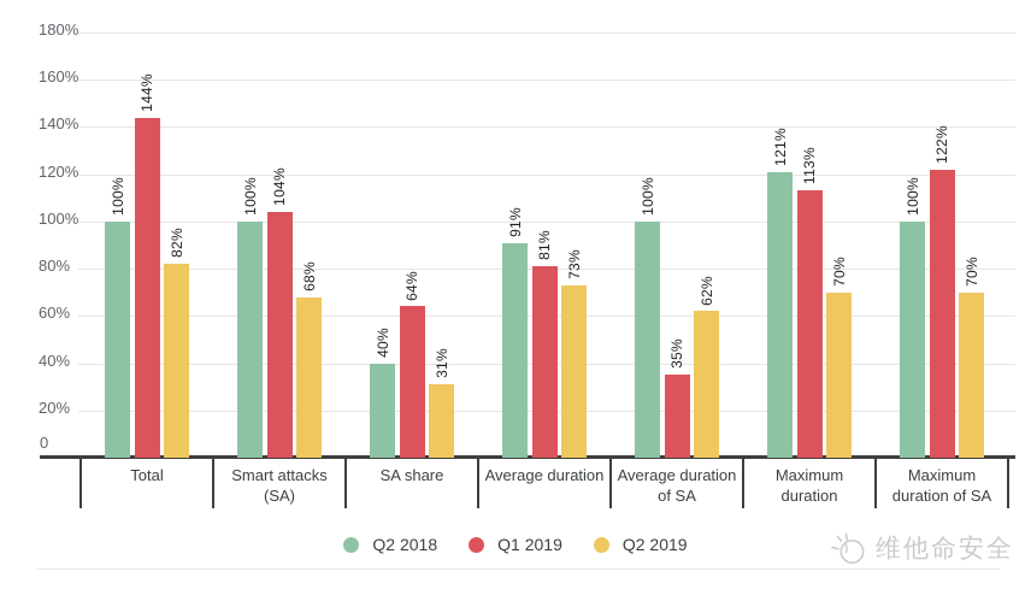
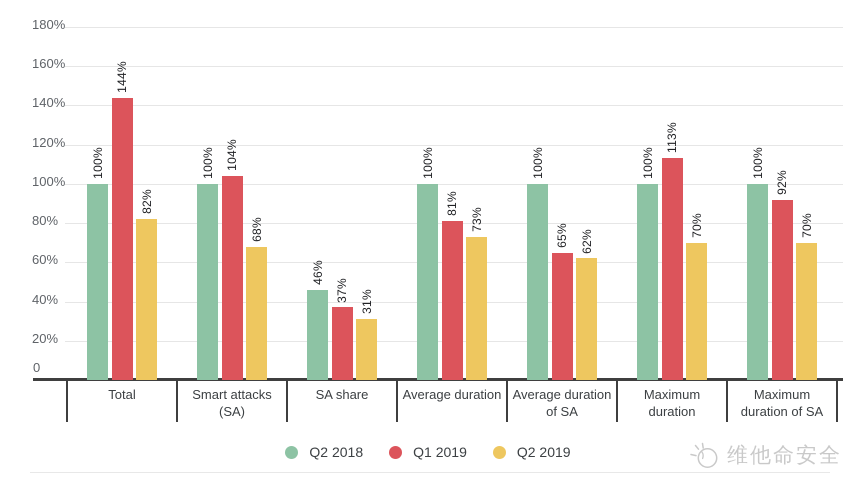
Q2 2018/SA share: 40% -> 46%
Q1 2019/SA share: 64% -> 37%
Q2 2018/Average duration: 91% -> 100%
Q1 2019/Average duration of SA: 35% -> 65%
Q2 2018/Maximum duration: 121% -> 100%
Q1 2019/Maximum duration of SA: 122% -> 92%
